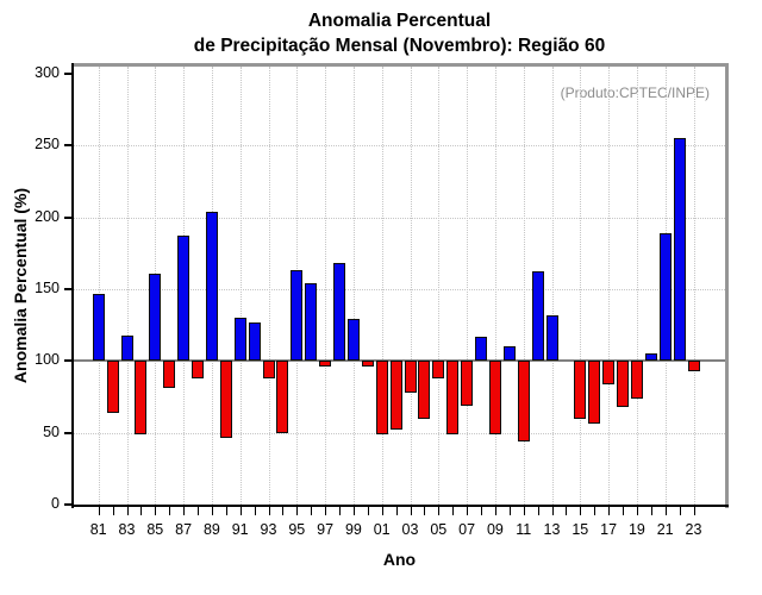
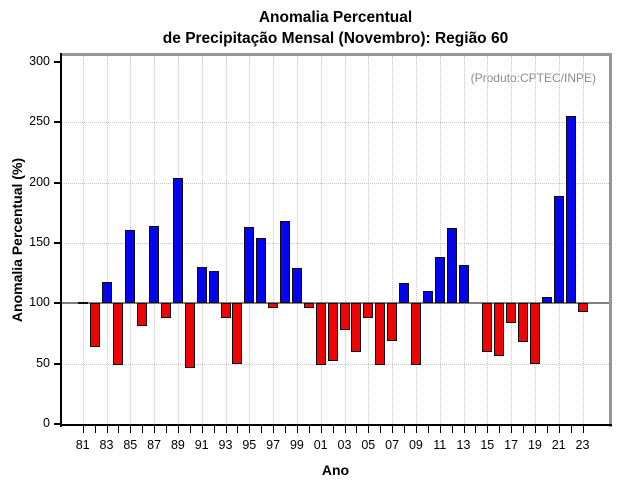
81: 147 -> 101
87: 187 -> 164
11: 44 -> 138
19: 74 -> 50
